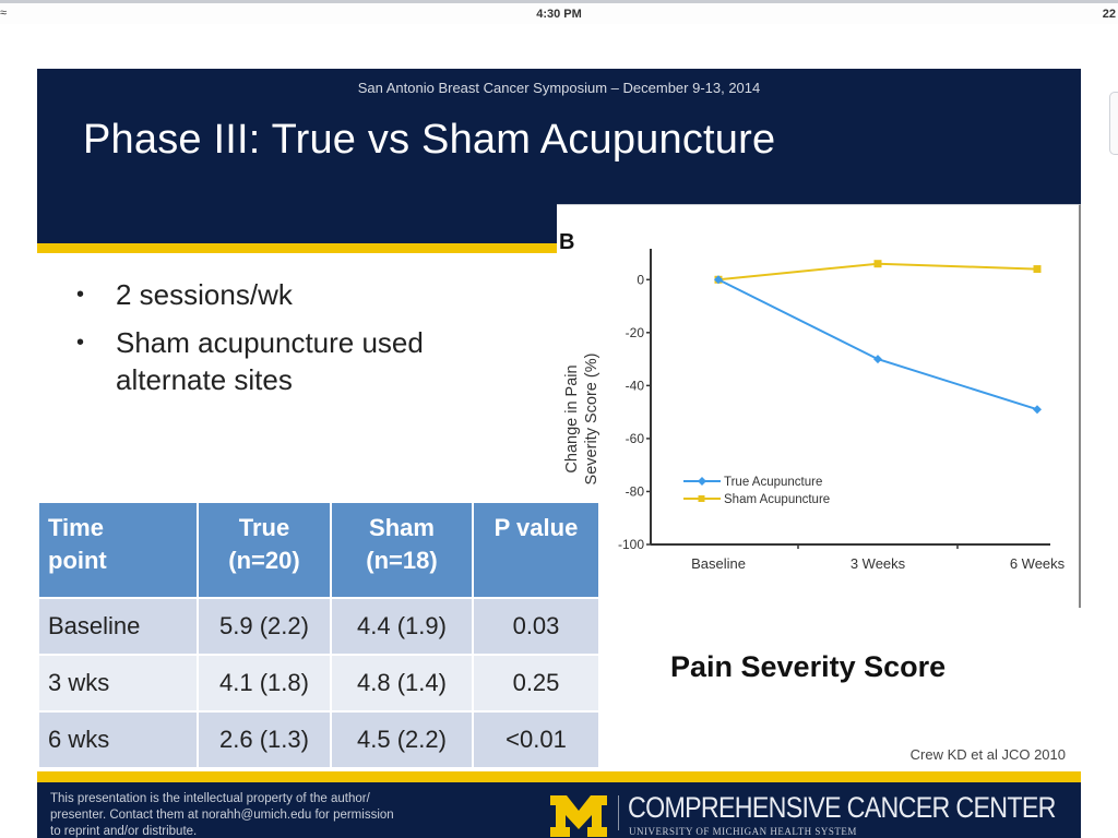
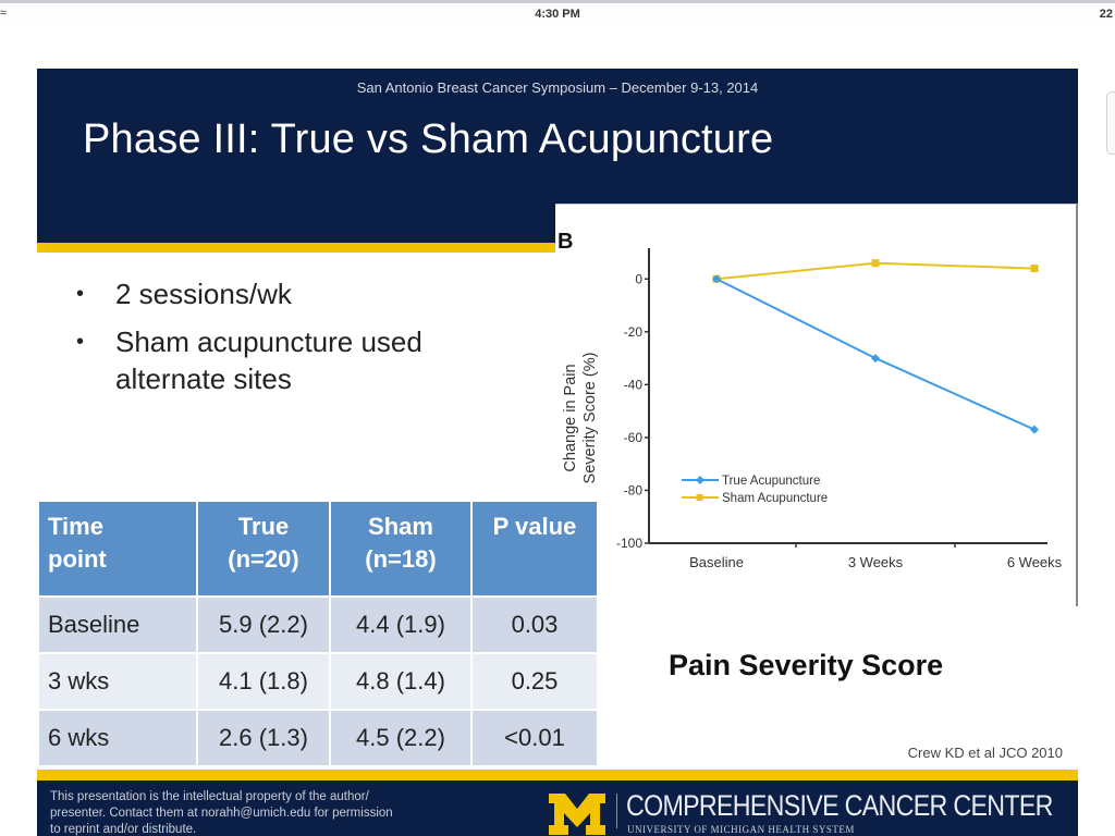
True Acupuncture/6 Weeks: -49 -> -57
